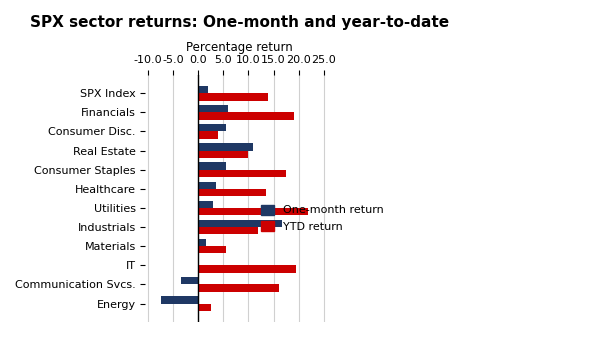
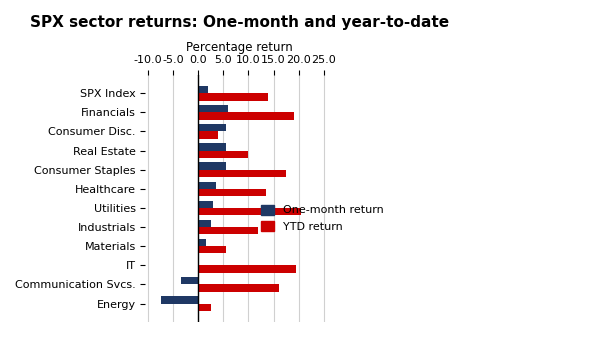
One-month return/Real Estate: 11.0 -> 5.5
YTD return/Utilities: 21.8 -> 20.5
One-month return/Industrials: 16.6 -> 2.5
